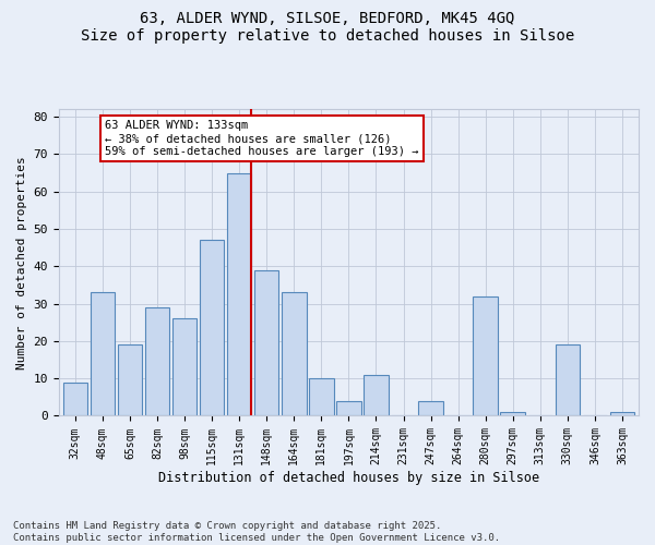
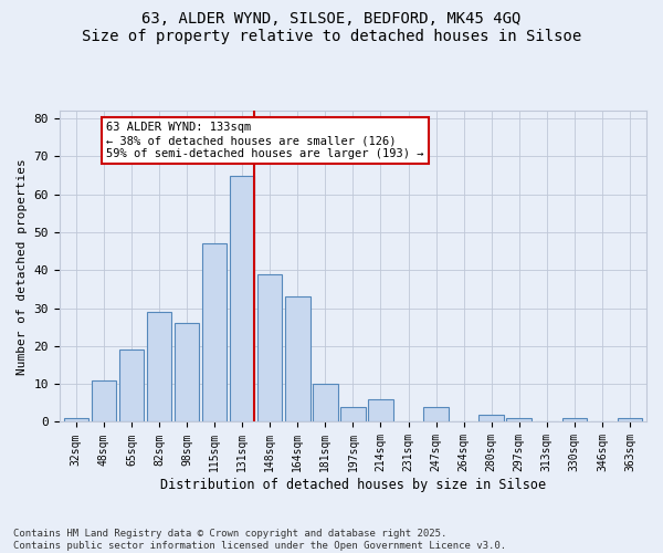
32sqm: 9 -> 1
48sqm: 33 -> 11
214sqm: 11 -> 6
280sqm: 32 -> 2
330sqm: 19 -> 1
